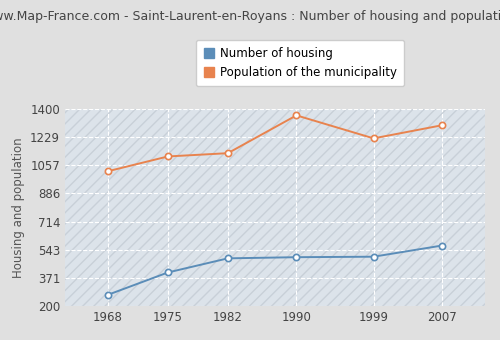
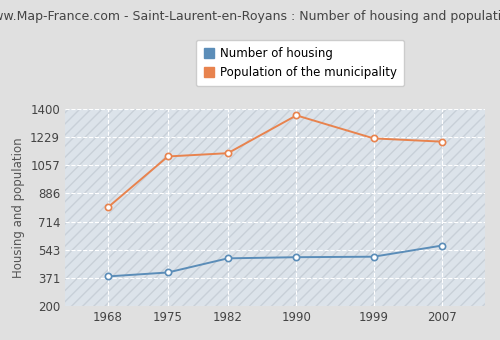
Number of housing/1968: 270 -> 380
Population of the municipality/1968: 1020 -> 800
Population of the municipality/2007: 1300 -> 1200
